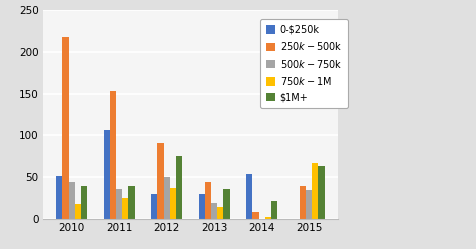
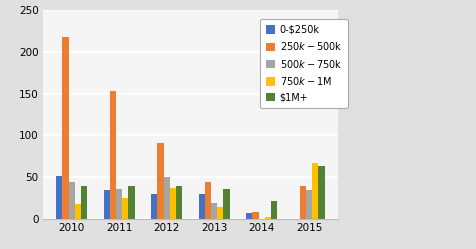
0-$250k/2011: 106 -> 35
$1M+/2012: 76 -> 39
0-$250k/2014: 54 -> 7
